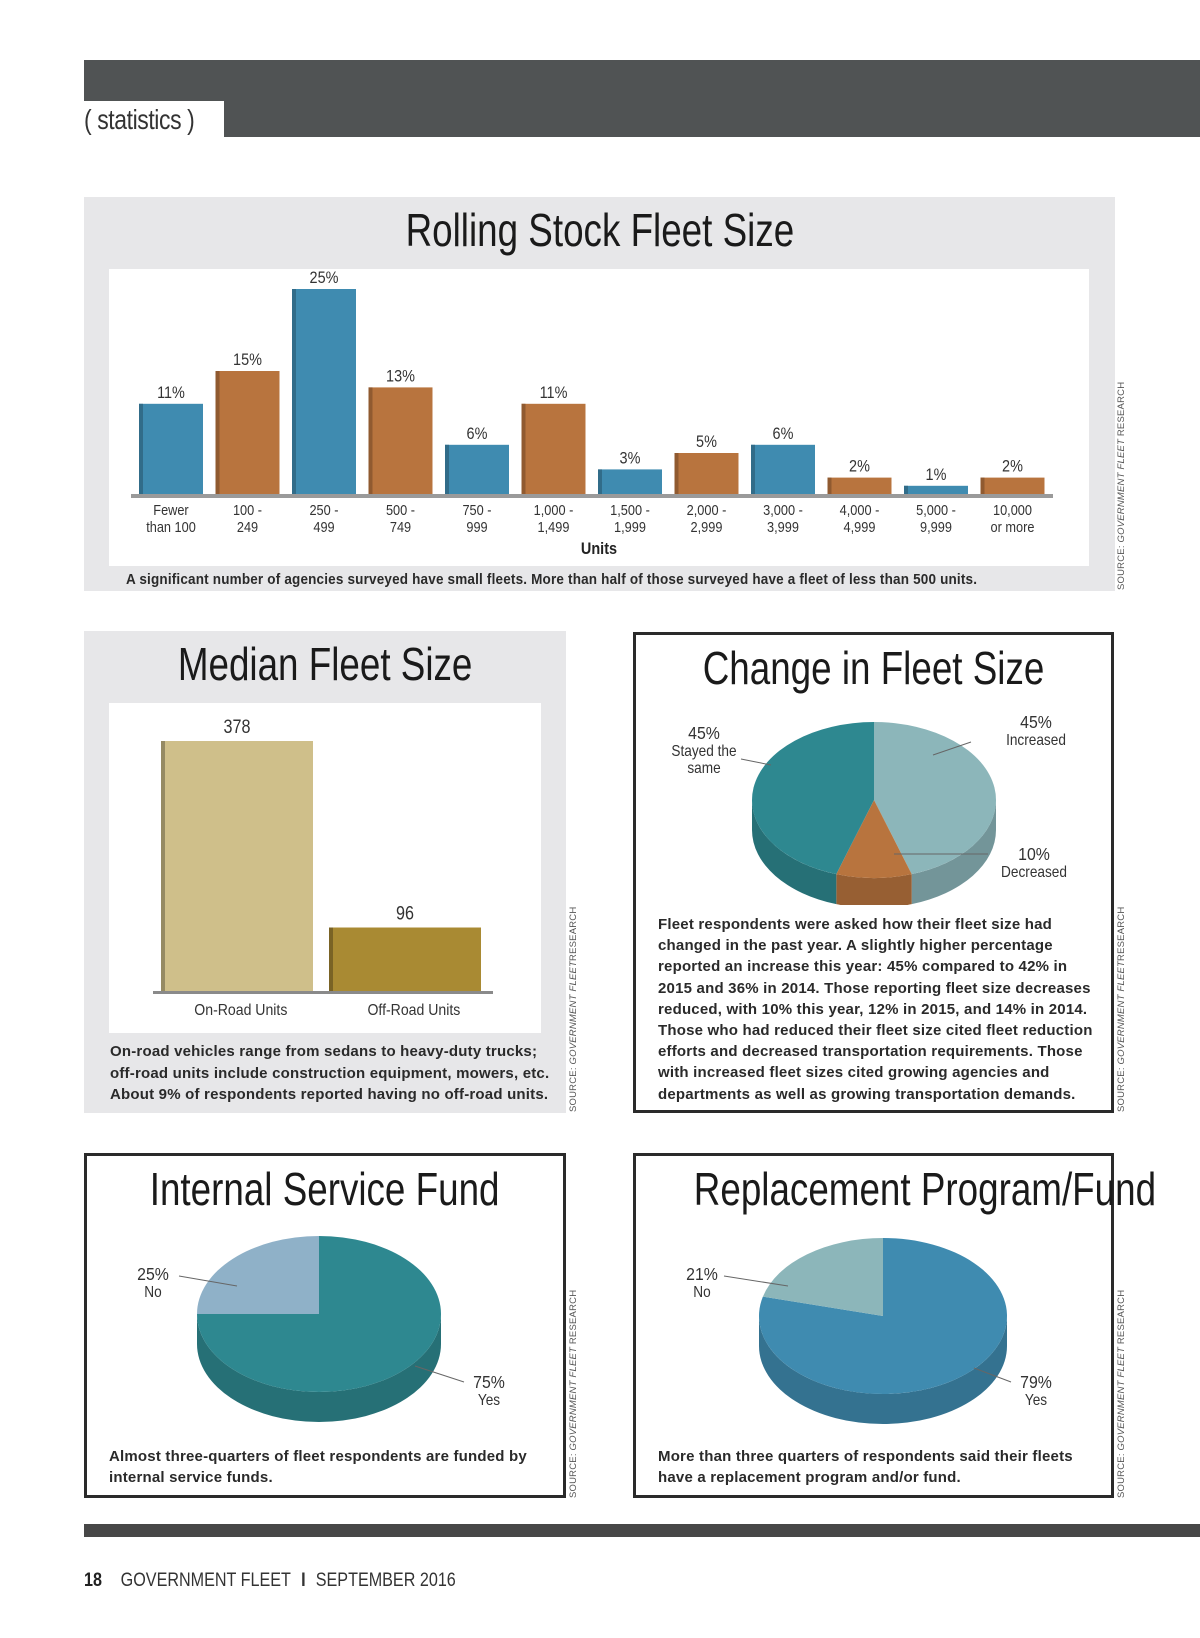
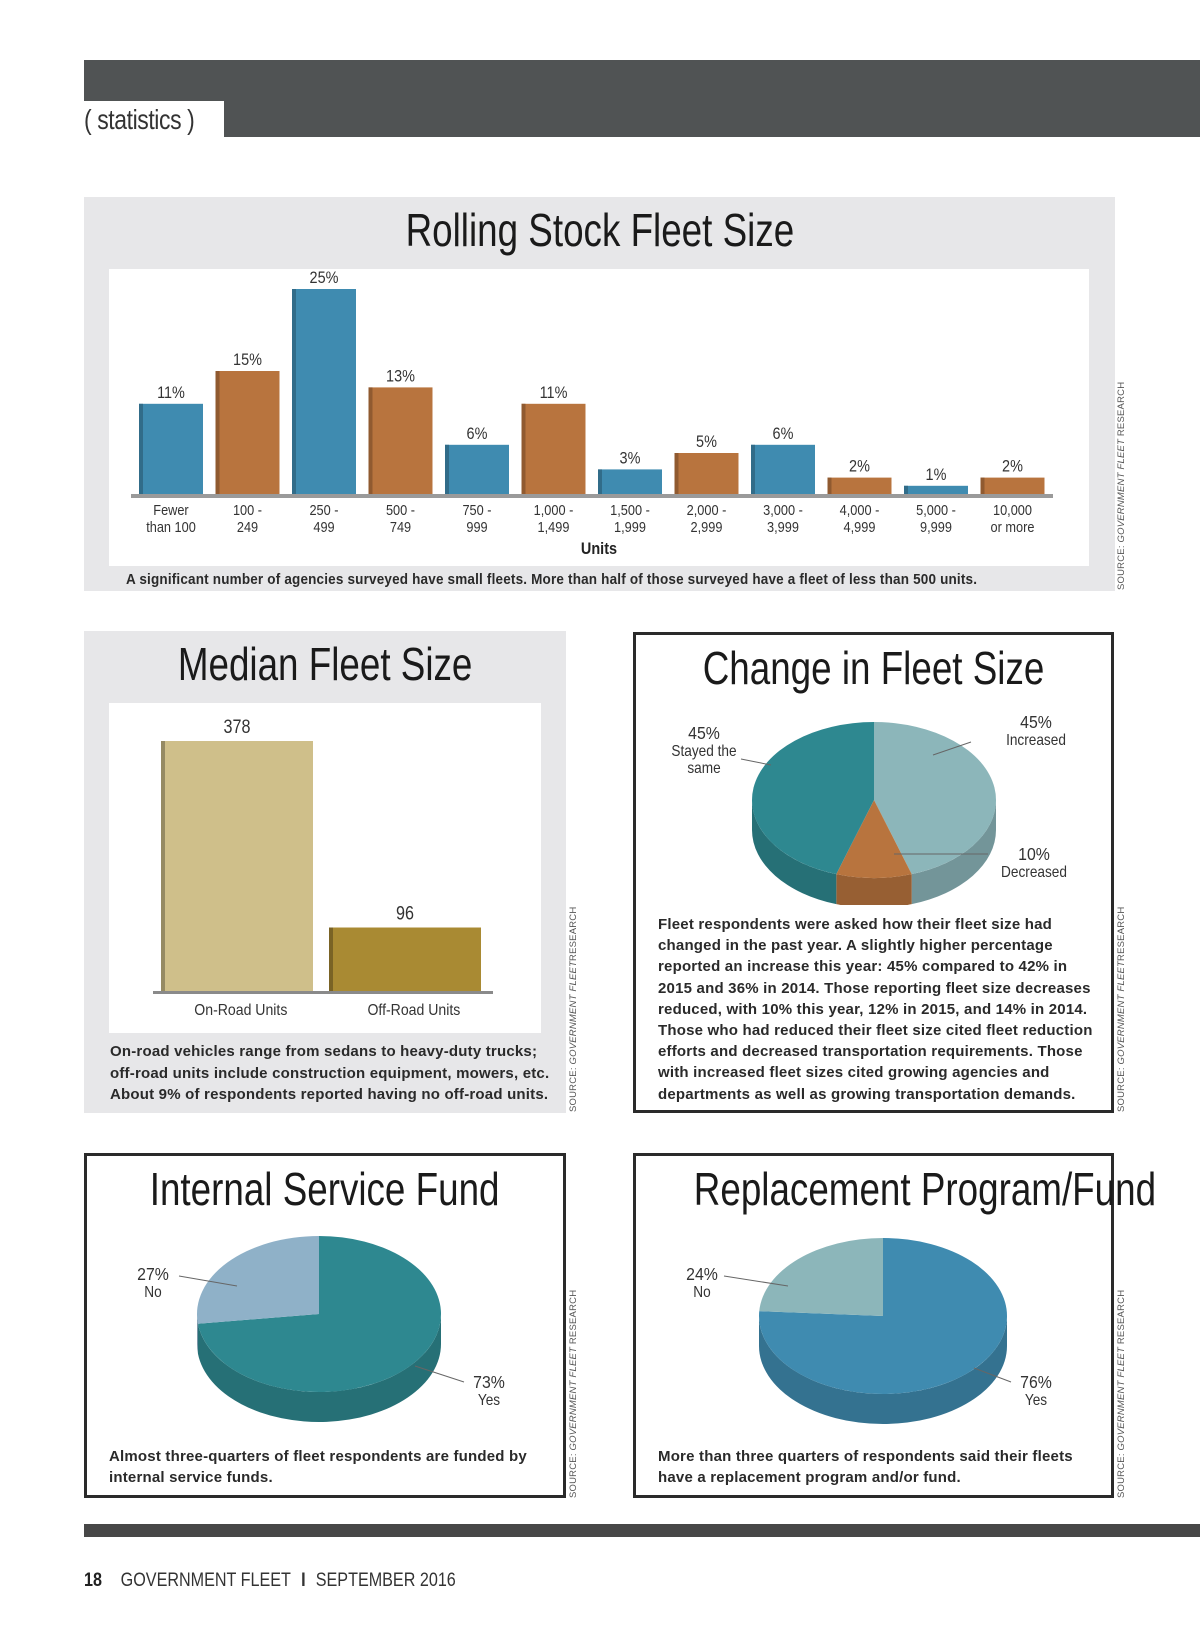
Internal Service Fund/Yes: 75% -> 73%
Internal Service Fund/No: 25% -> 27%
Replacement Program/Fund/Yes: 79% -> 76%
Replacement Program/Fund/No: 21% -> 24%
